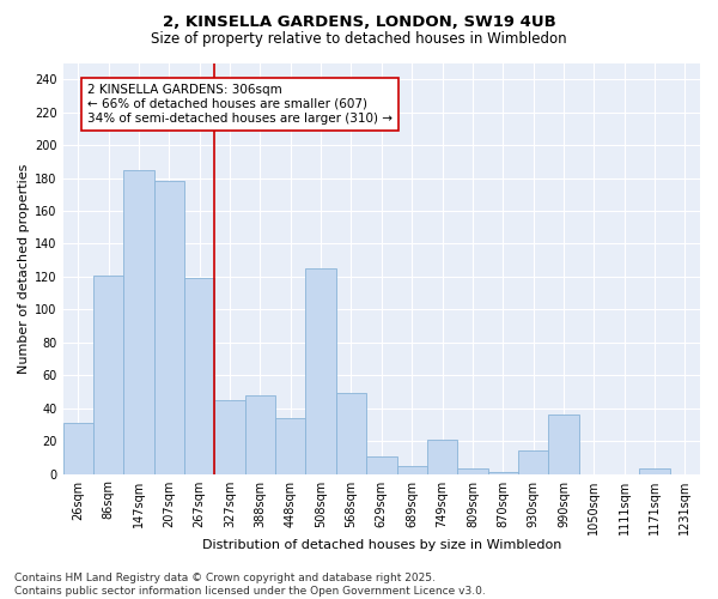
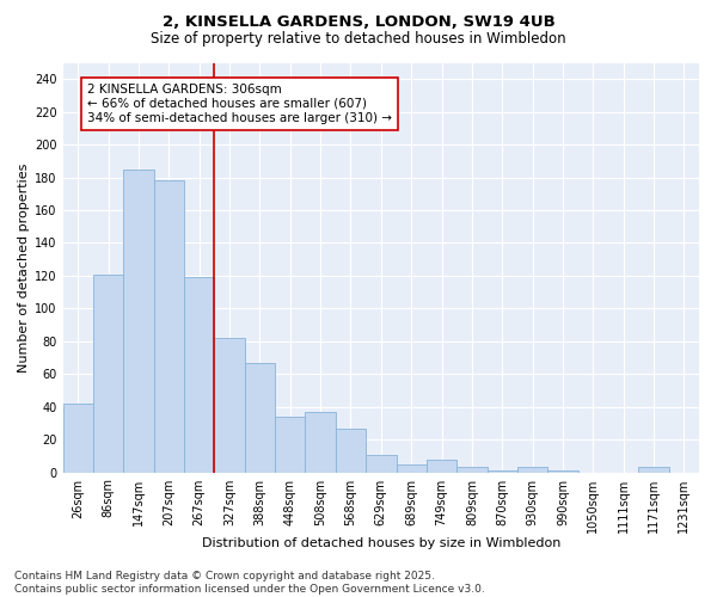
26sqm: 31 -> 42
327sqm: 45 -> 82
388sqm: 48 -> 67
508sqm: 125 -> 37
568sqm: 49 -> 27
749sqm: 21 -> 8
930sqm: 14 -> 3
990sqm: 36 -> 1
